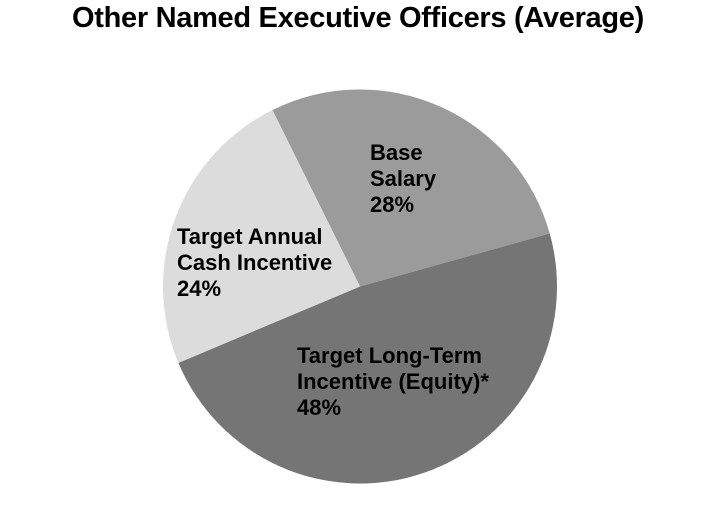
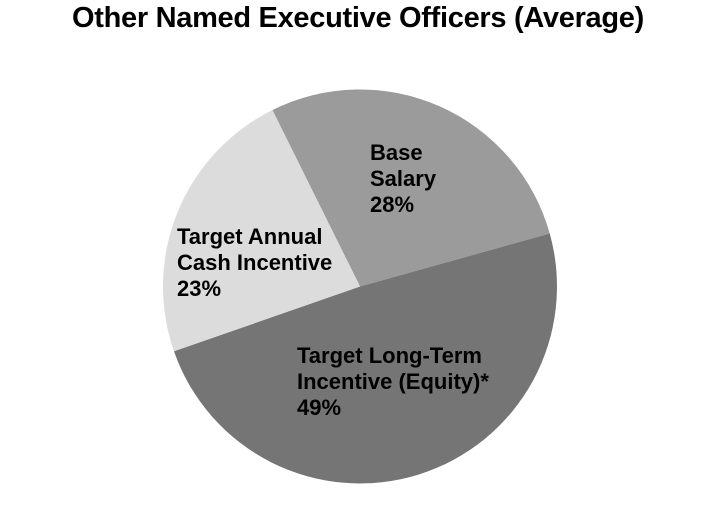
Target Long-Term Incentive (Equity)*: 48% -> 49%
Target Annual Cash Incentive: 24% -> 23%
